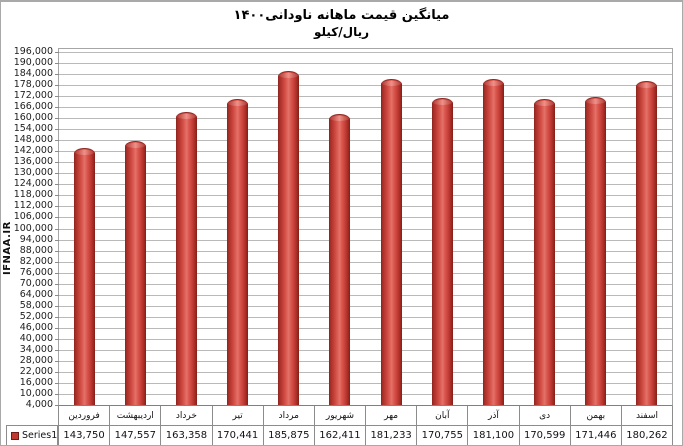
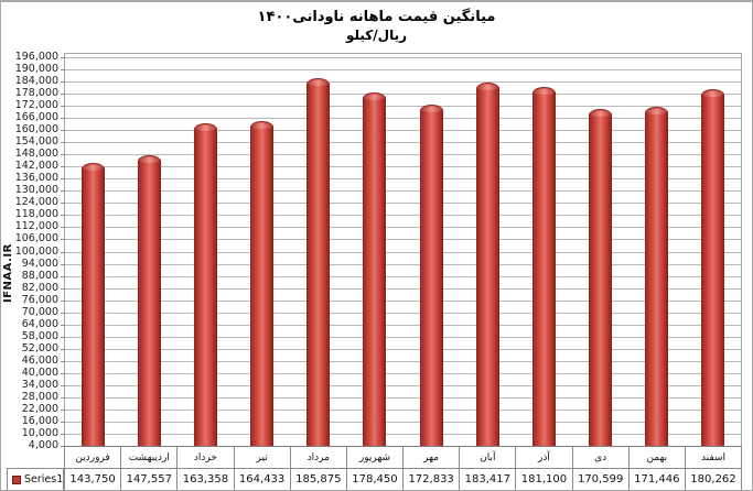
تیر: 170,441 -> 164,433
شهریور: 162,411 -> 178,450
مهر: 181,233 -> 172,833
آبان: 170,755 -> 183,417
